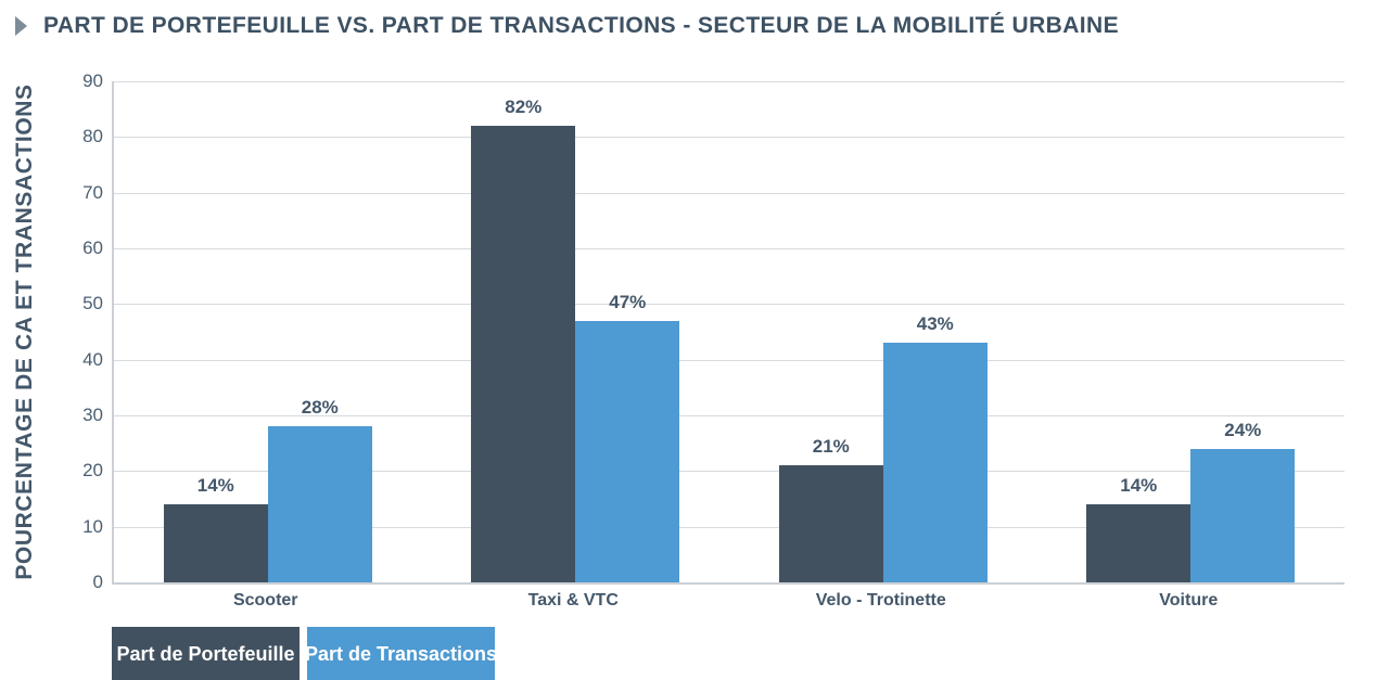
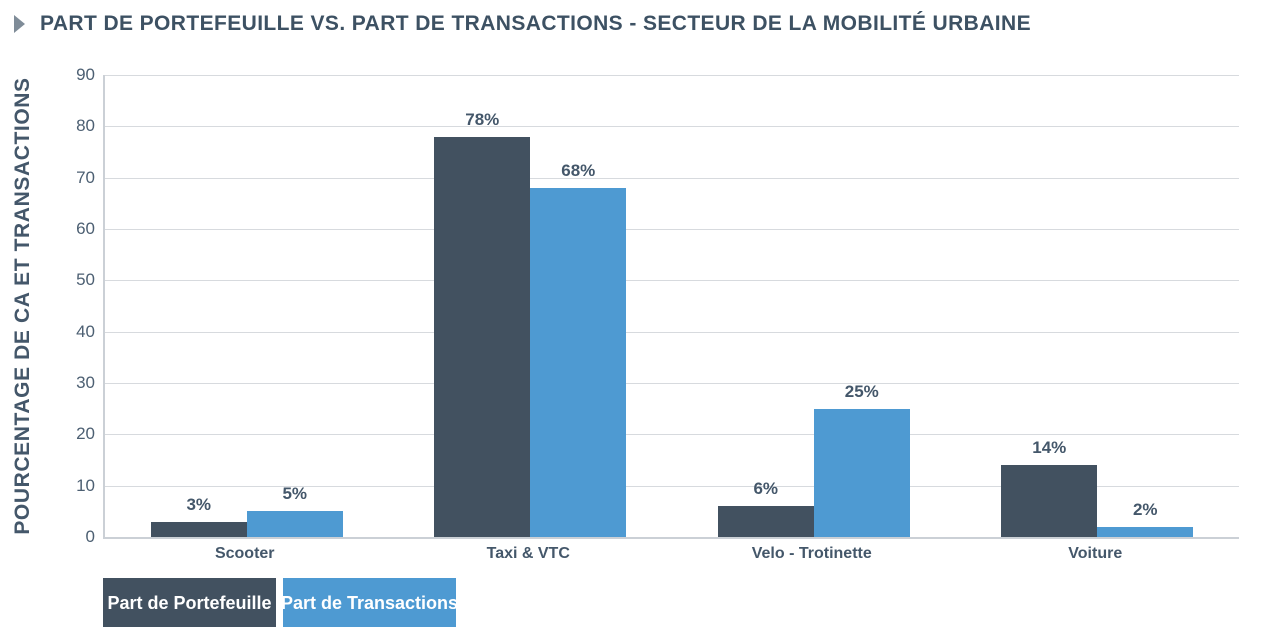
Part de Portefeuille/Scooter: 14% -> 3%
Part de Transactions/Scooter: 28% -> 5%
Part de Portefeuille/Taxi & VTC: 82% -> 78%
Part de Transactions/Taxi & VTC: 47% -> 68%
Part de Portefeuille/Velo - Trotinette: 21% -> 6%
Part de Transactions/Velo - Trotinette: 43% -> 25%
Part de Transactions/Voiture: 24% -> 2%
